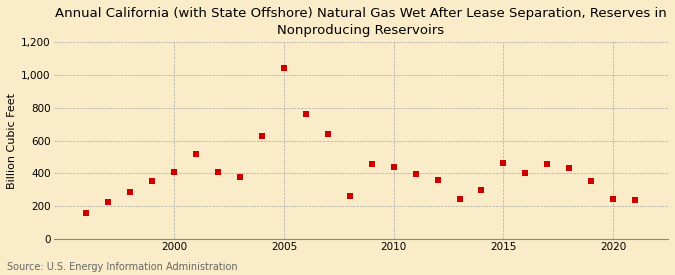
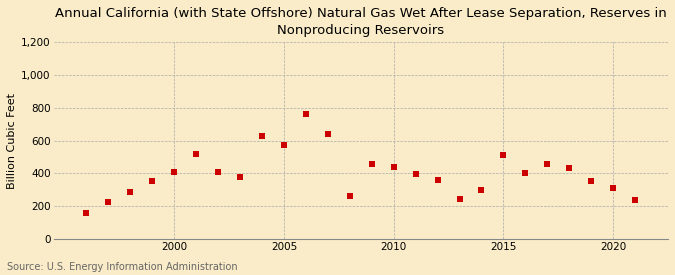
2005: 1,040 -> 570
2015: 460 -> 510
2020: 240 -> 310
